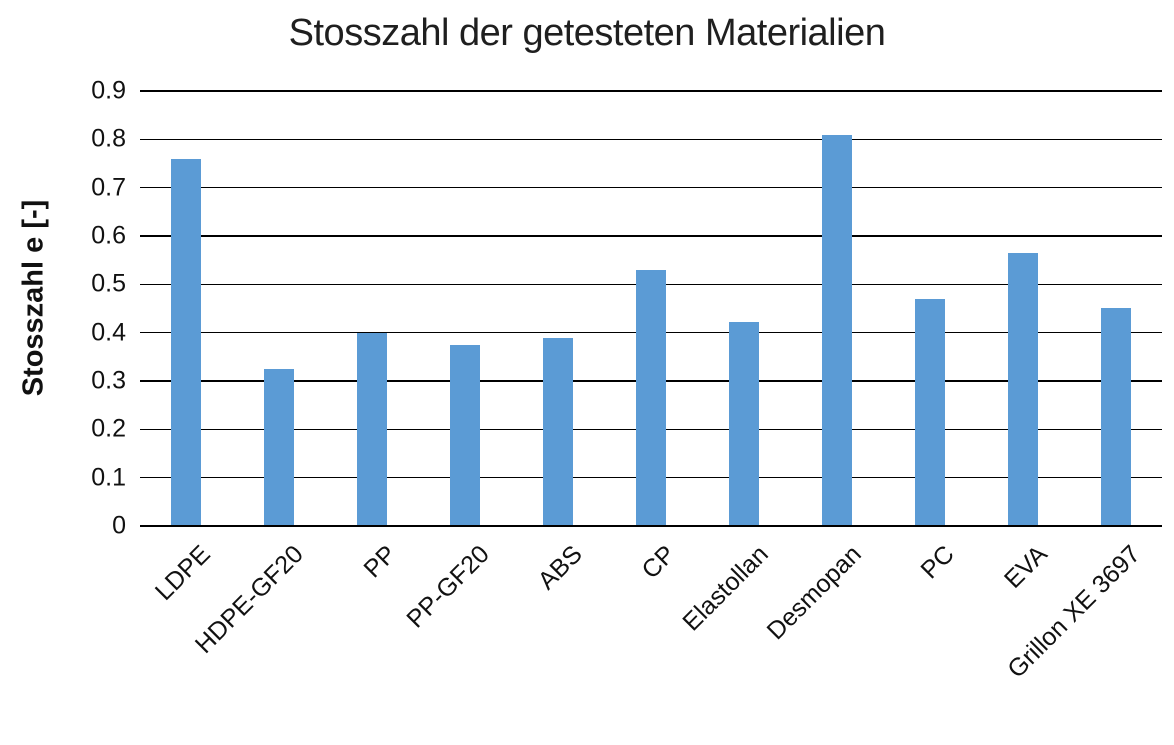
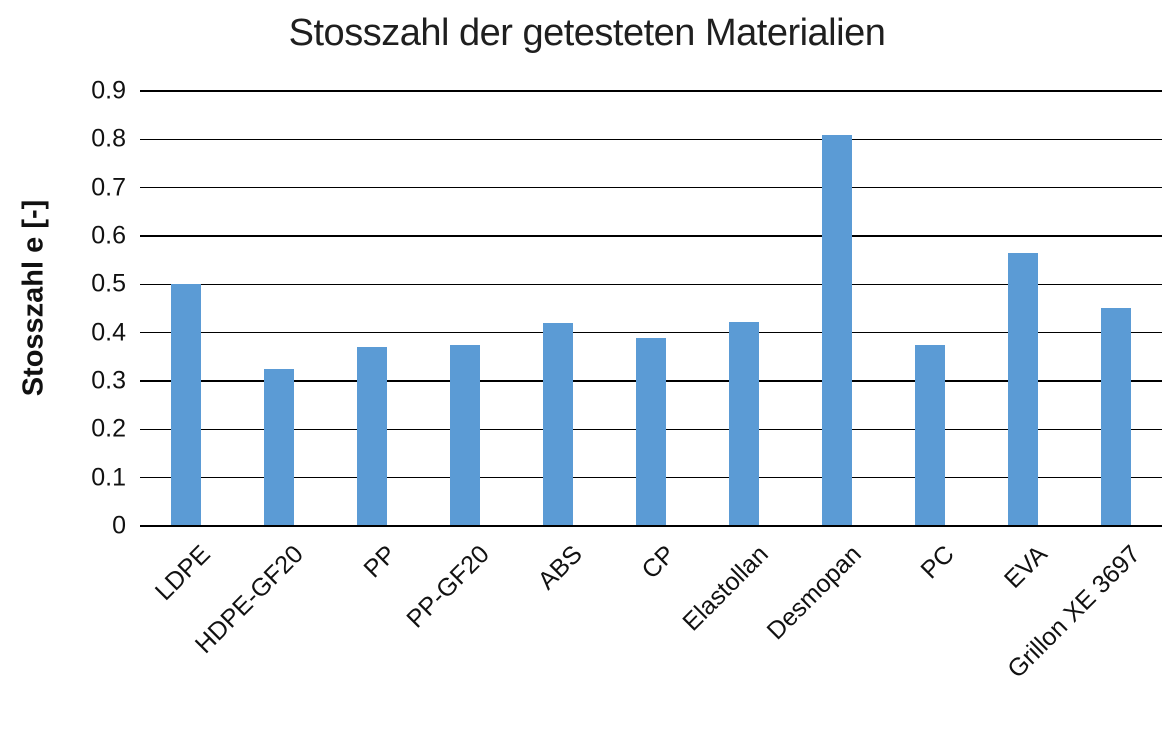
LDPE: 0.76 -> 0.50
PP: 0.40 -> 0.37
ABS: 0.39 -> 0.42
CP: 0.53 -> 0.39
PC: 0.47 -> 0.38
